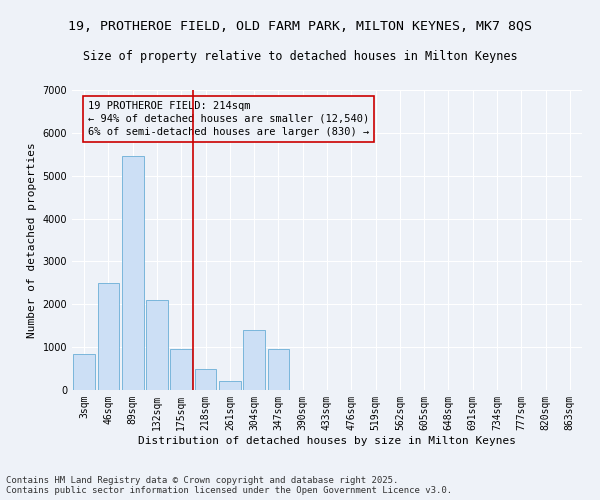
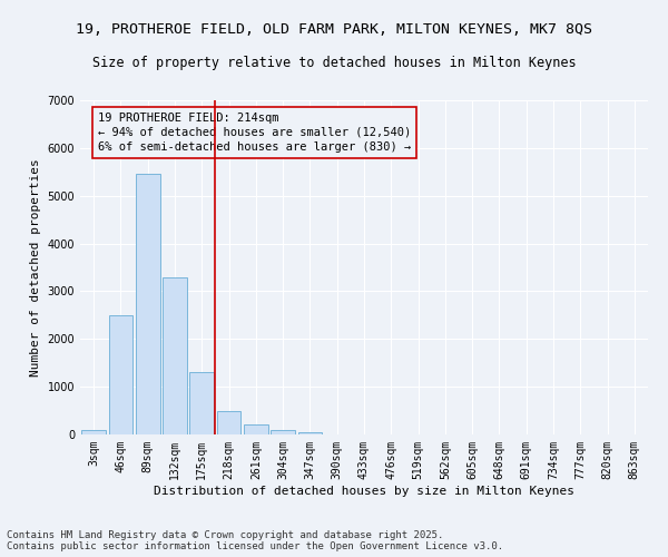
3sqm: 850 -> 100
132sqm: 2100 -> 3300
175sqm: 950 -> 1300
304sqm: 1400 -> 100
347sqm: 950 -> 60
